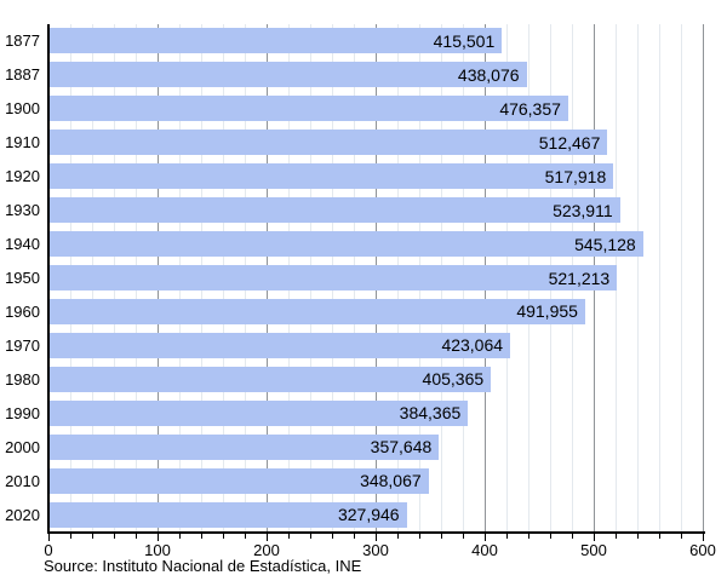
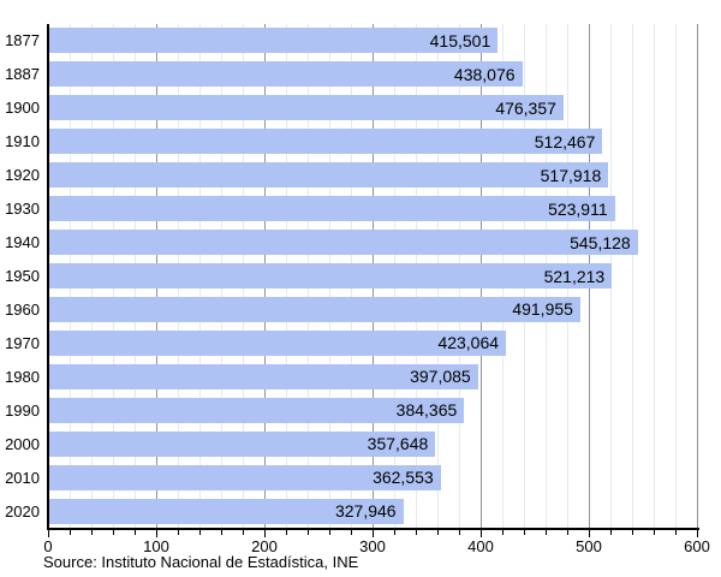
1980: 405,365 -> 397,085
2010: 348,067 -> 362,553
